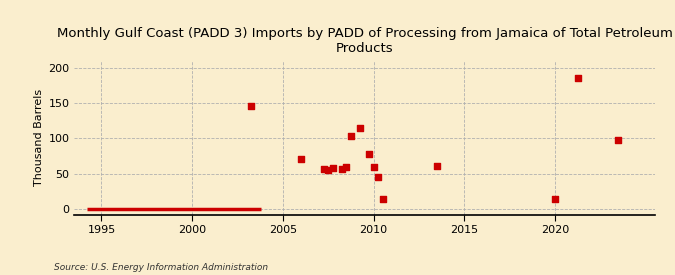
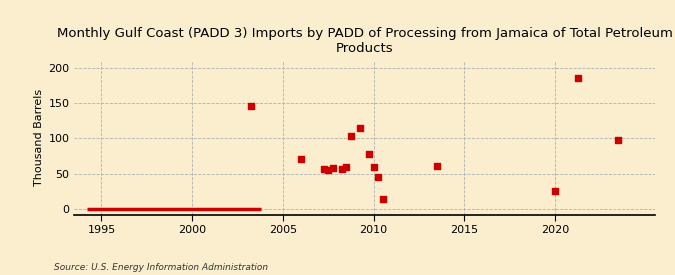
2020: 14 -> 25
